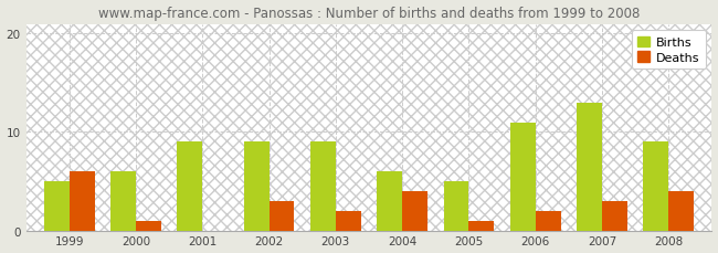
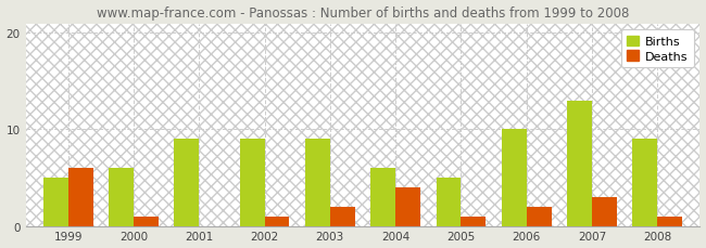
Deaths/2002: 3 -> 1
Births/2006: 11 -> 10
Deaths/2008: 4 -> 1
